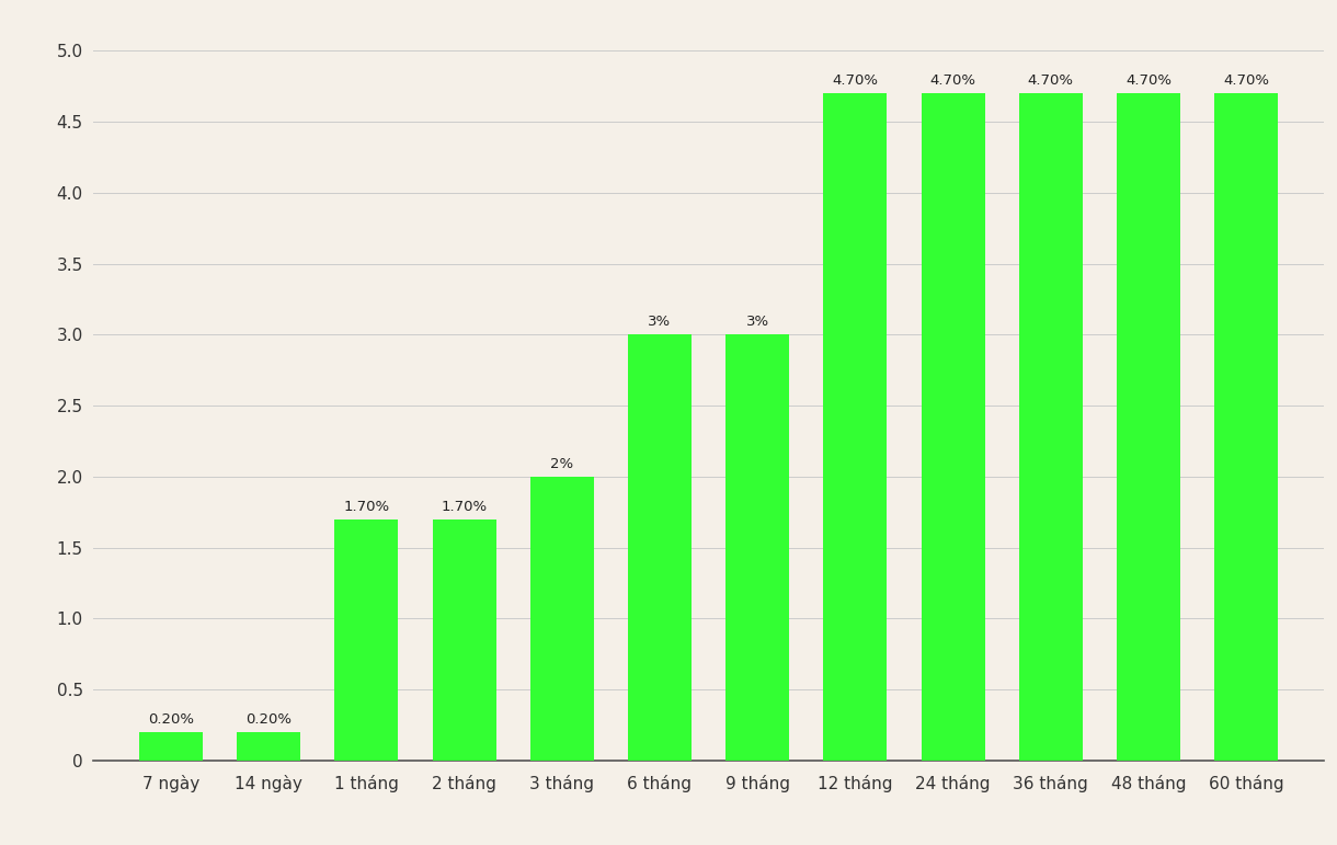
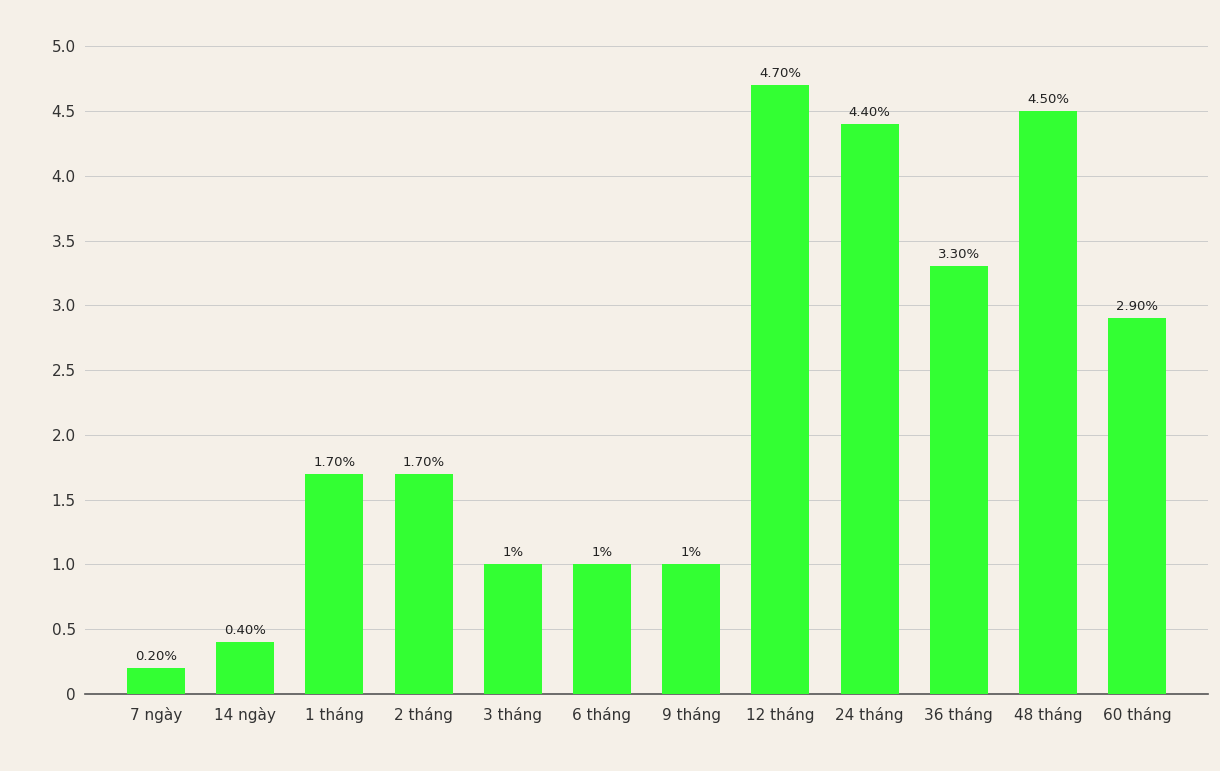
14 ngày: 0.20% -> 0.40%
3 tháng: 2% -> 1%
6 tháng: 3% -> 1%
9 tháng: 3% -> 1%
24 tháng: 4.70% -> 4.40%
36 tháng: 4.70% -> 3.30%
48 tháng: 4.70% -> 4.50%
60 tháng: 4.70% -> 2.90%
